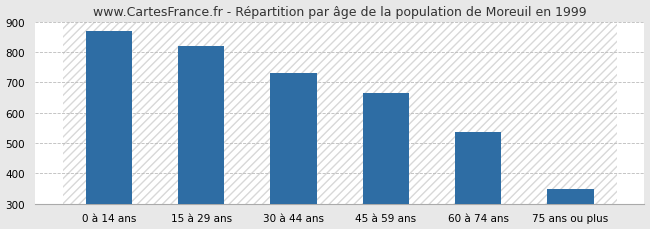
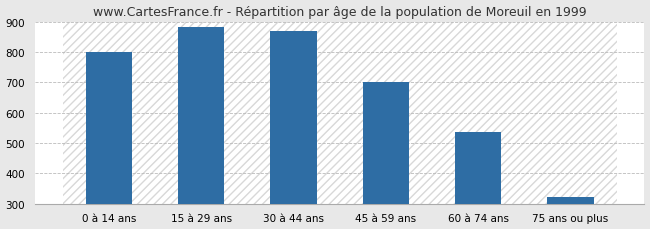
0 à 14 ans: 870 -> 800
15 à 29 ans: 820 -> 882
30 à 44 ans: 730 -> 868
45 à 59 ans: 665 -> 700
75 ans ou plus: 350 -> 322
